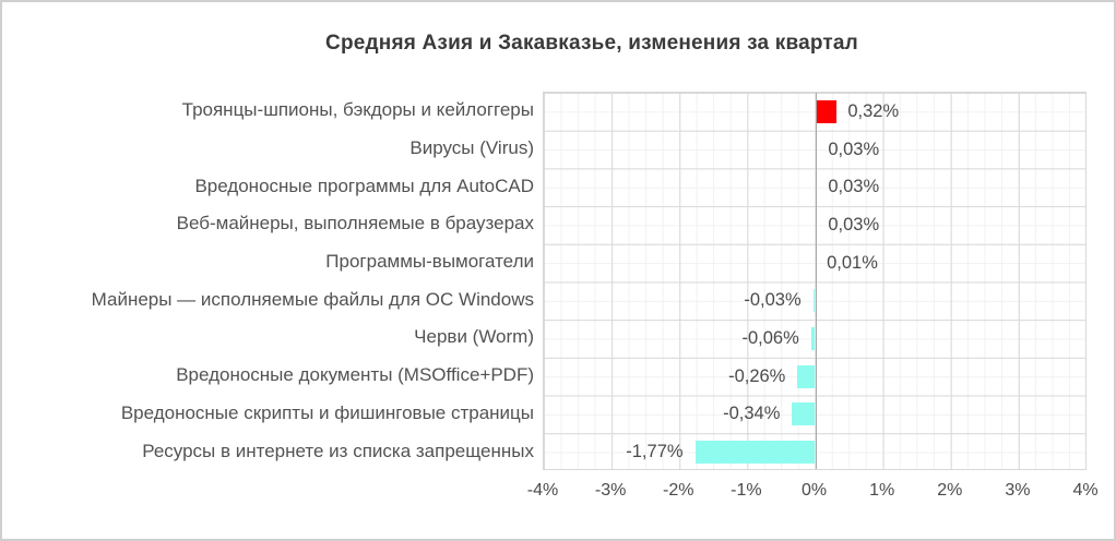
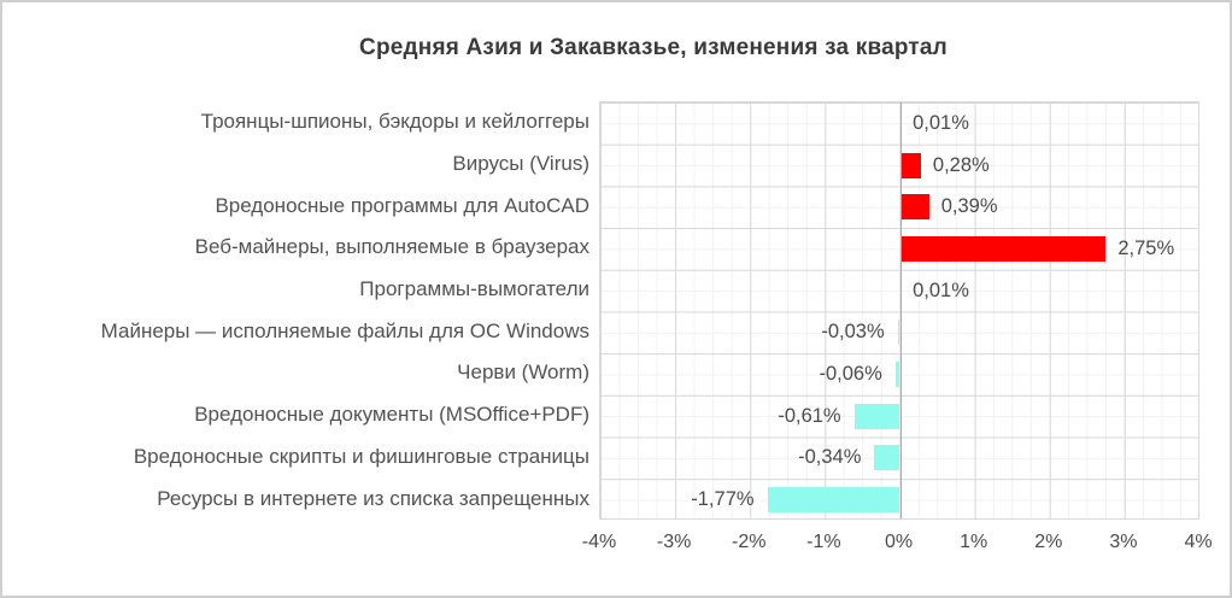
Троянцы-шпионы, бэкдоры и кейлоггеры: 0,32% -> 0,01%
Вирусы (Virus): 0,03% -> 0,28%
Вредоносные программы для AutoCAD: 0,03% -> 0,39%
Веб-майнеры, выполняемые в браузерах: 0,03% -> 2,75%
Вредоносные документы (MSOffice+PDF): -0,26% -> -0,61%
